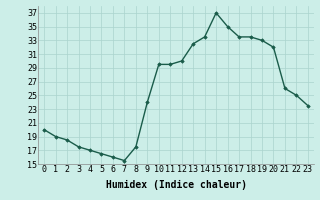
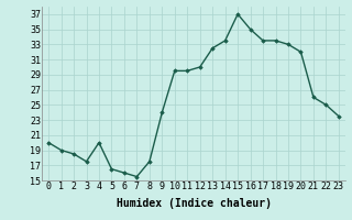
4: 17.0 -> 20.0
